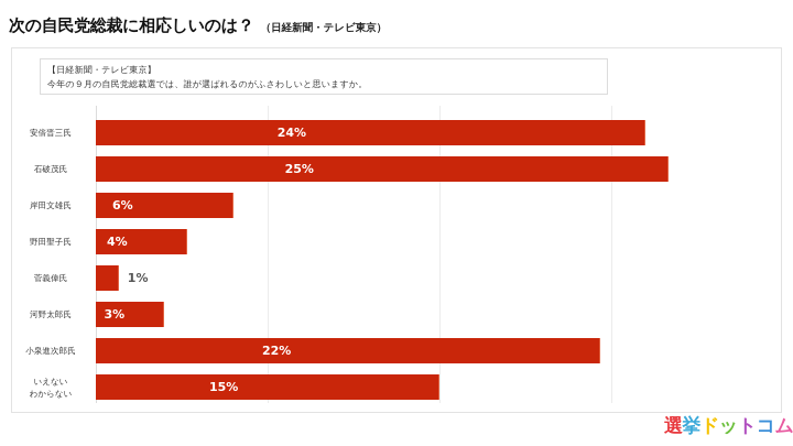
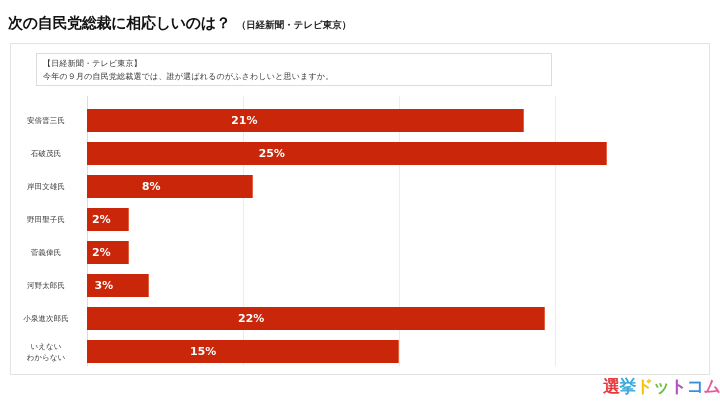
安倍晋三氏: 24% -> 21%
岸田文雄氏: 6% -> 8%
野田聖子氏: 4% -> 2%
菅義偉氏: 1% -> 2%
